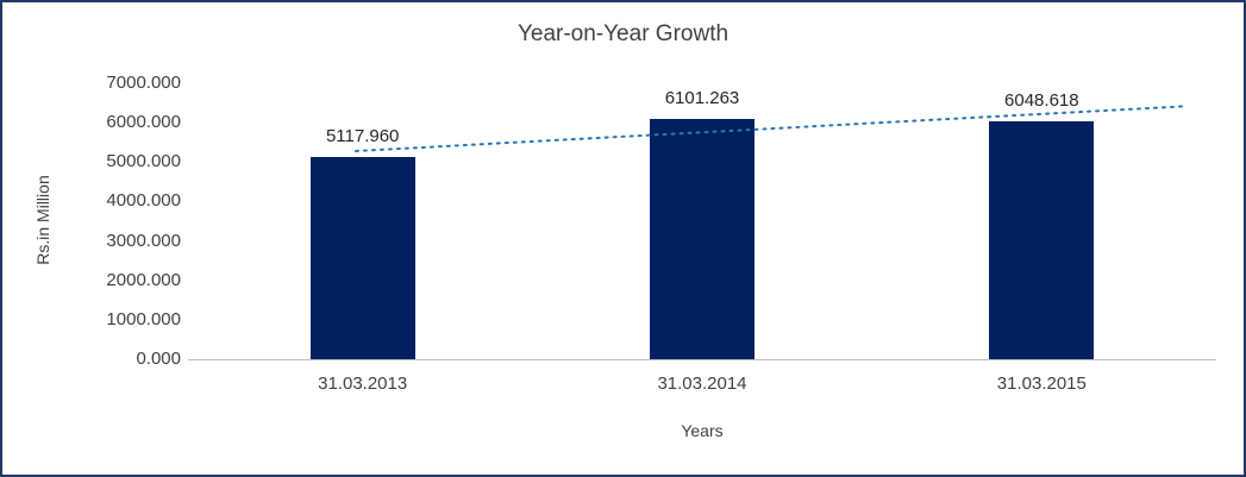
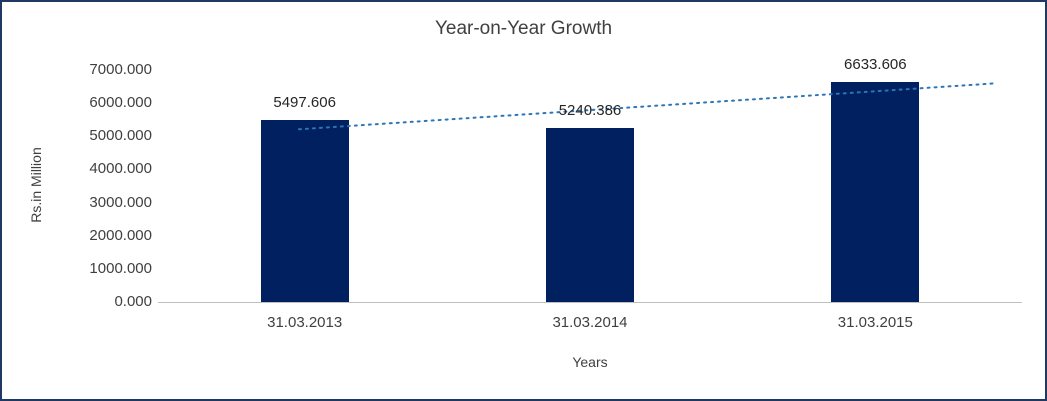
31.03.2013: 5117.960 -> 5497.606
31.03.2014: 6101.263 -> 5240.386
31.03.2015: 6048.618 -> 6633.606
